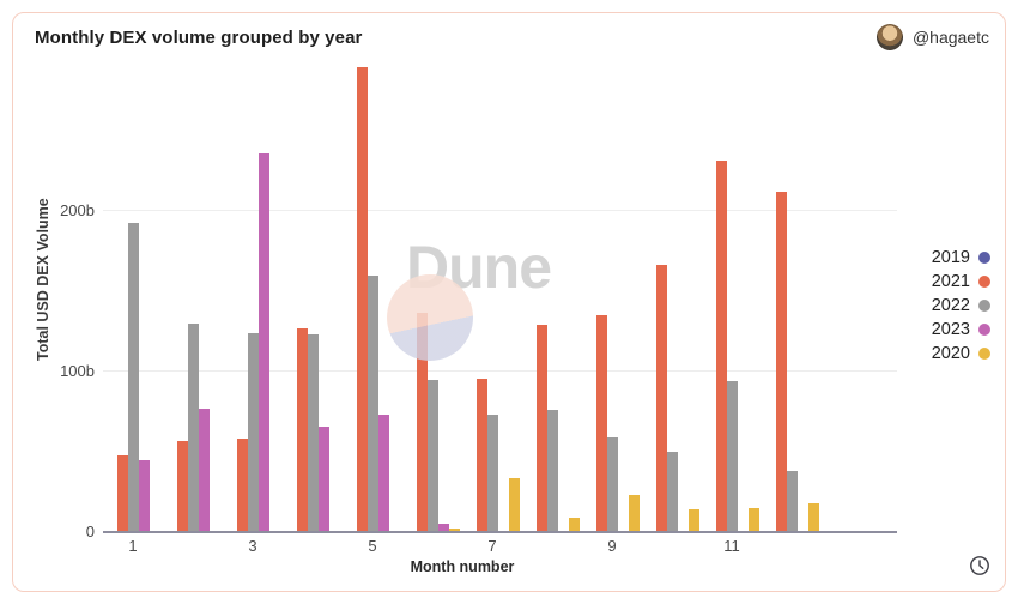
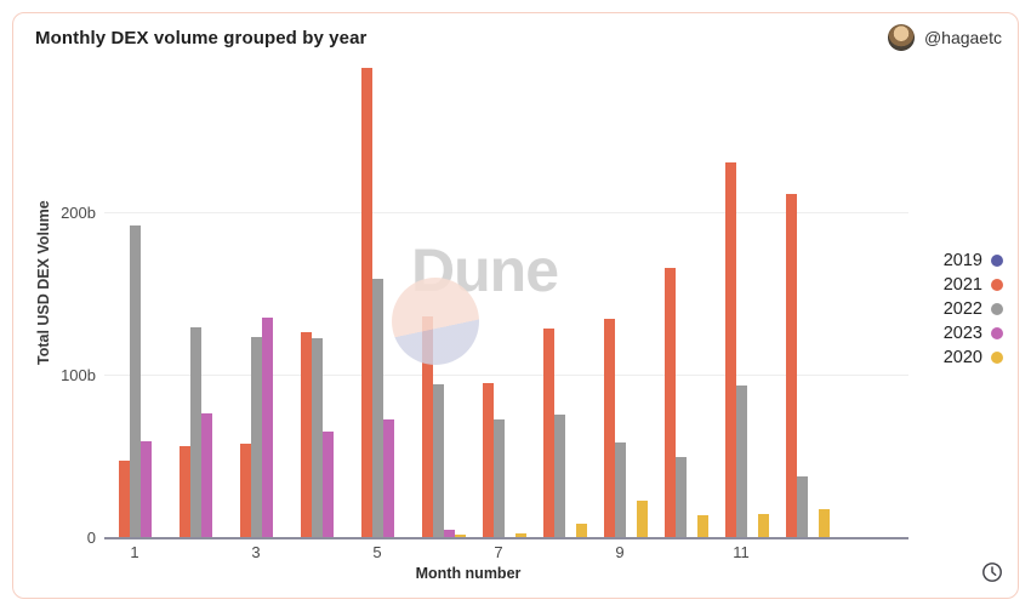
2023/1: 45b -> 60b
2023/3: 236b -> 136b
2020/7: 34b -> 3b
